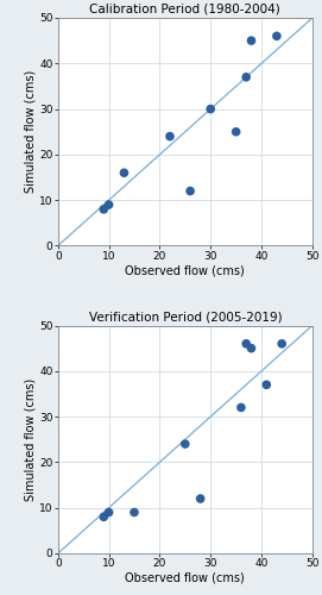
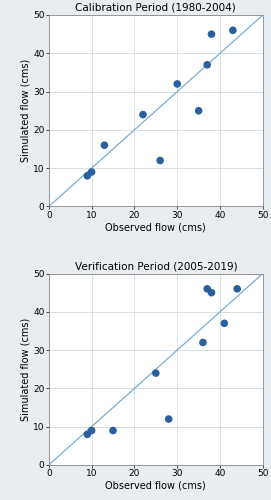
Calibration Period (1980-2004)/30: 30 -> 32
